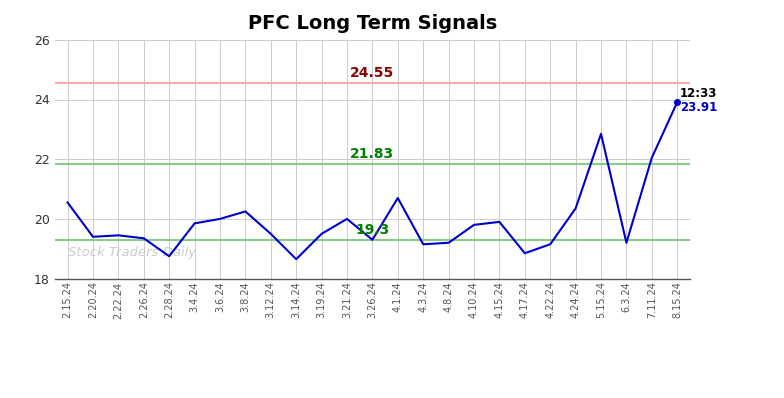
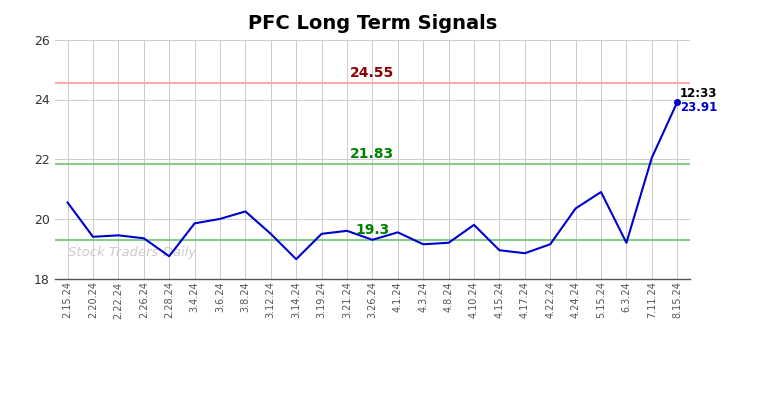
3.21.24: 20.00 -> 19.60
4.1.24: 20.70 -> 19.55
4.15.24: 19.90 -> 18.95
5.15.24: 22.85 -> 20.90
